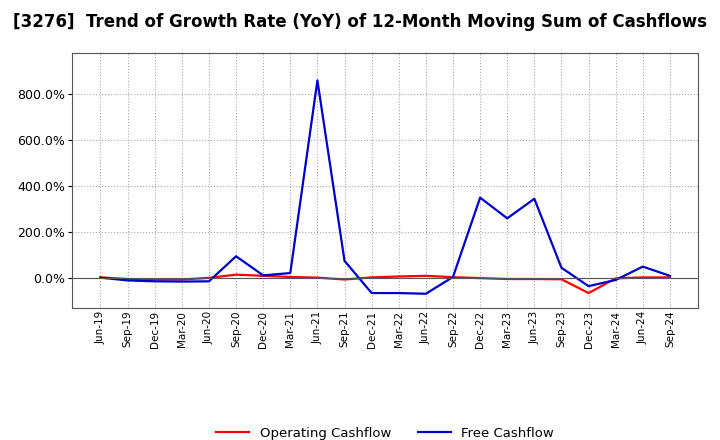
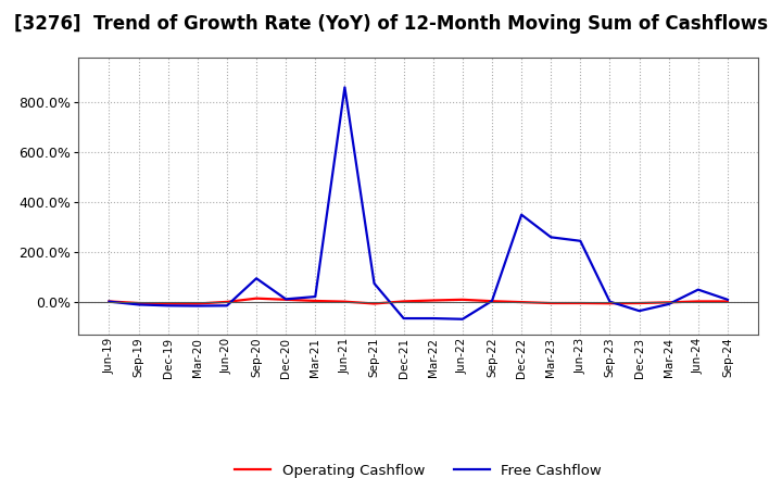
Free Cashflow/Jun-23: 345% -> 245%
Free Cashflow/Sep-23: 45% -> 2%
Operating Cashflow/Dec-23: -65% -> -4%
